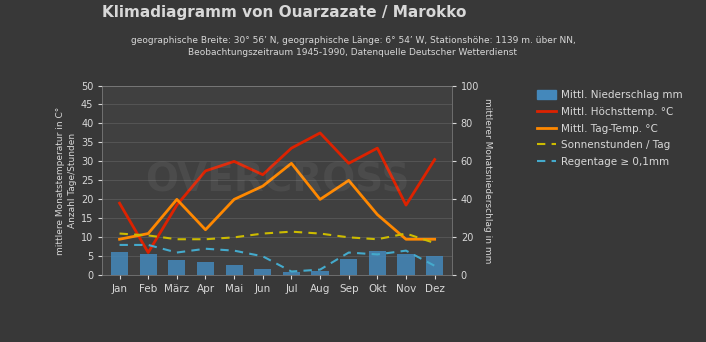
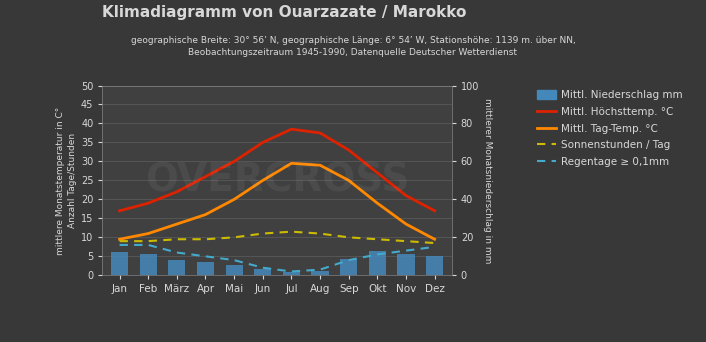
Mittl. Höchsttemp. °C/Jan: 19.0 -> 17.0
Sonnenstunden / Tag/Jan: 11.0 -> 9.0
Mittl. Höchsttemp. °C/Feb: 6.0 -> 19.0
Sonnenstunden / Tag/Feb: 10.5 -> 9.0
Mittl. Höchsttemp. °C/März: 18.5 -> 22.0
Mittl. Tag-Temp. °C/März: 20.0 -> 13.5
Mittl. Höchsttemp. °C/Apr: 27.5 -> 26.0
Mittl. Tag-Temp. °C/Apr: 12.0 -> 16.0
Regentage ≥ 0,1mm/Apr: 7.0 -> 5.0
Regentage ≥ 0,1mm/Mai: 6.5 -> 4.0
Mittl. Höchsttemp. °C/Jun: 26.5 -> 35.0
Mittl. Tag-Temp. °C/Jun: 23.5 -> 25.0
Regentage ≥ 0,1mm/Jun: 5.0 -> 2.0
Mittl. Höchsttemp. °C/Jul: 33.5 -> 38.5
Mittl. Tag-Temp. °C/Aug: 20.0 -> 29.0
Mittl. Höchsttemp. °C/Sep: 29.5 -> 33.0
Regentage ≥ 0,1mm/Sep: 6.0 -> 4.0
Mittl. Höchsttemp. °C/Okt: 33.5 -> 27.0
Mittl. Tag-Temp. °C/Okt: 16.0 -> 19.0
Mittl. Höchsttemp. °C/Nov: 18.5 -> 21.0
Mittl. Tag-Temp. °C/Nov: 9.5 -> 13.5
Sonnenstunden / Tag/Nov: 11.0 -> 9.0
Mittl. Höchsttemp. °C/Dez: 30.5 -> 17.0
Regentage ≥ 0,1mm/Dez: 2.5 -> 7.5
